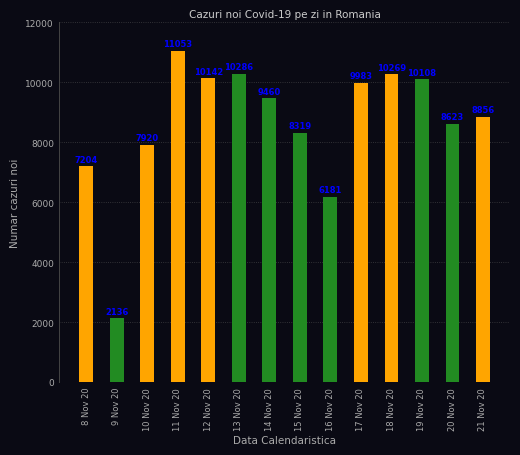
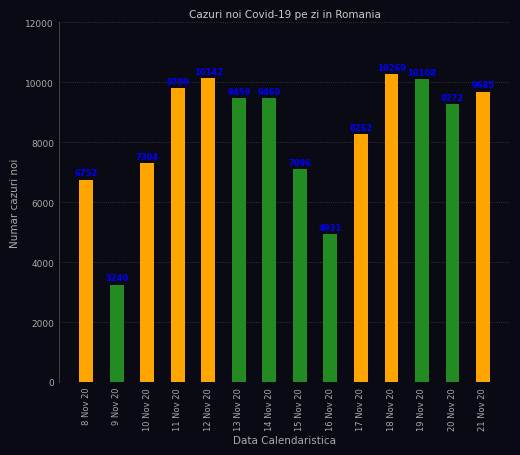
8 Nov 20: 7204 -> 6752
9 Nov 20: 2136 -> 3240
10 Nov 20: 7920 -> 7304
11 Nov 20: 11053 -> 9799
13 Nov 20: 10286 -> 9459
15 Nov 20: 8319 -> 7096
16 Nov 20: 6181 -> 4931
17 Nov 20: 9983 -> 8262
20 Nov 20: 8623 -> 9272
21 Nov 20: 8856 -> 9685
